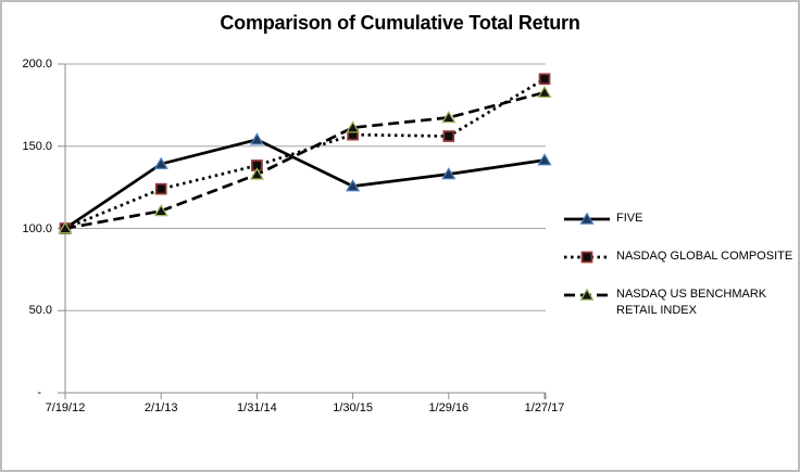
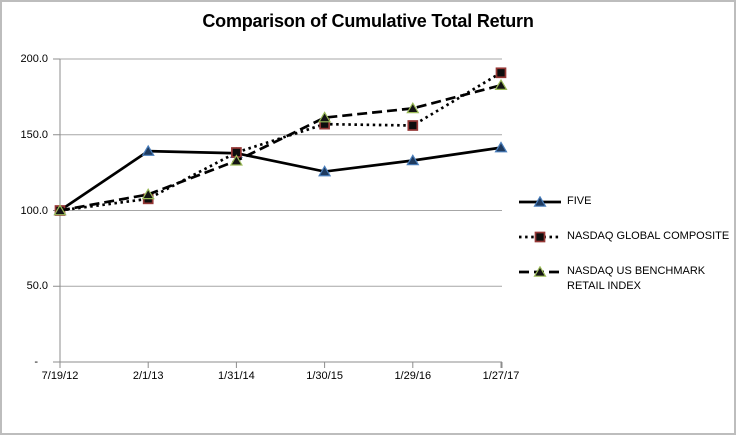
NASDAQ GLOBAL COMPOSITE/2/1/13: 124 -> 108
FIVE/1/31/14: 154 -> 138
